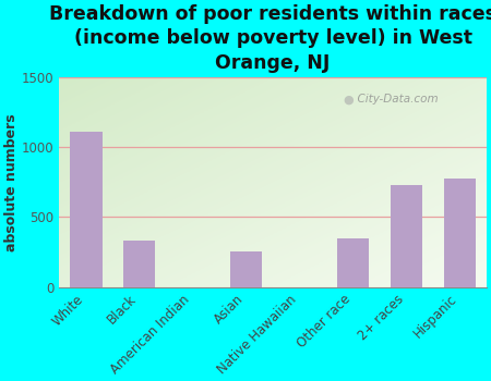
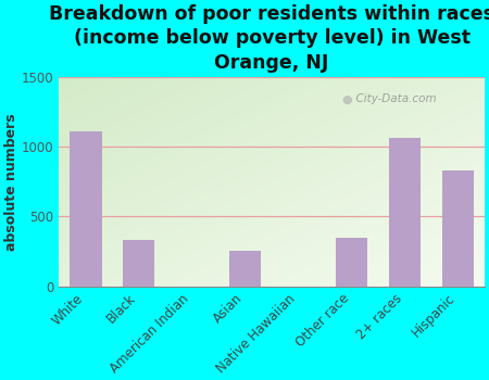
2+ races: 730 -> 1060
Hispanic: 780 -> 830
